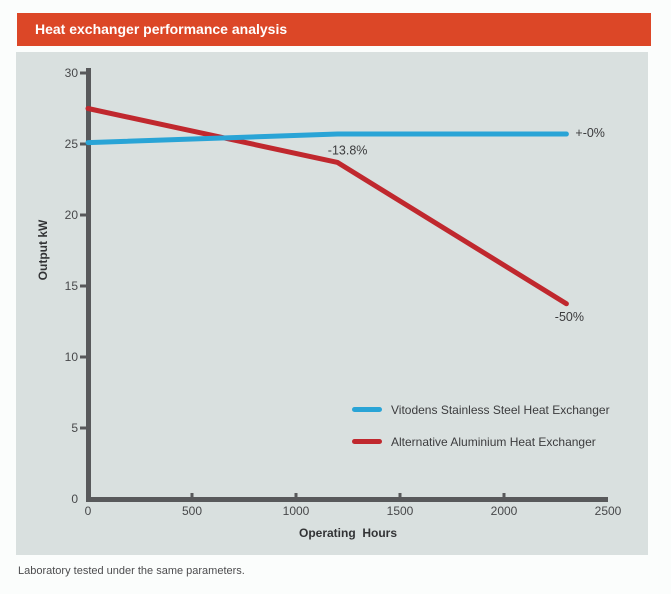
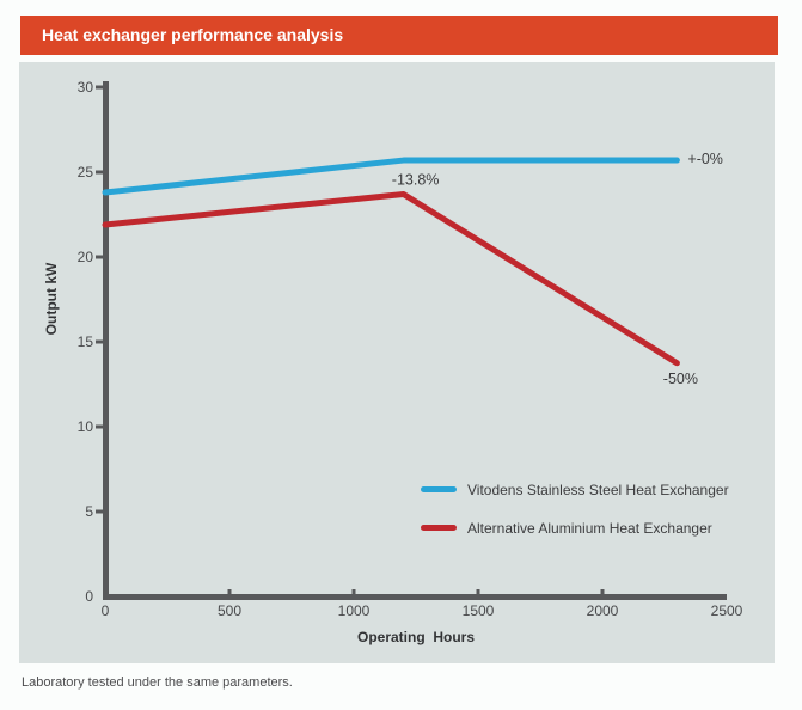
Vitodens Stainless Steel Heat Exchanger/0: 25.1 -> 23.8
Alternative Aluminium Heat Exchanger/0: 27.5 -> 21.9
